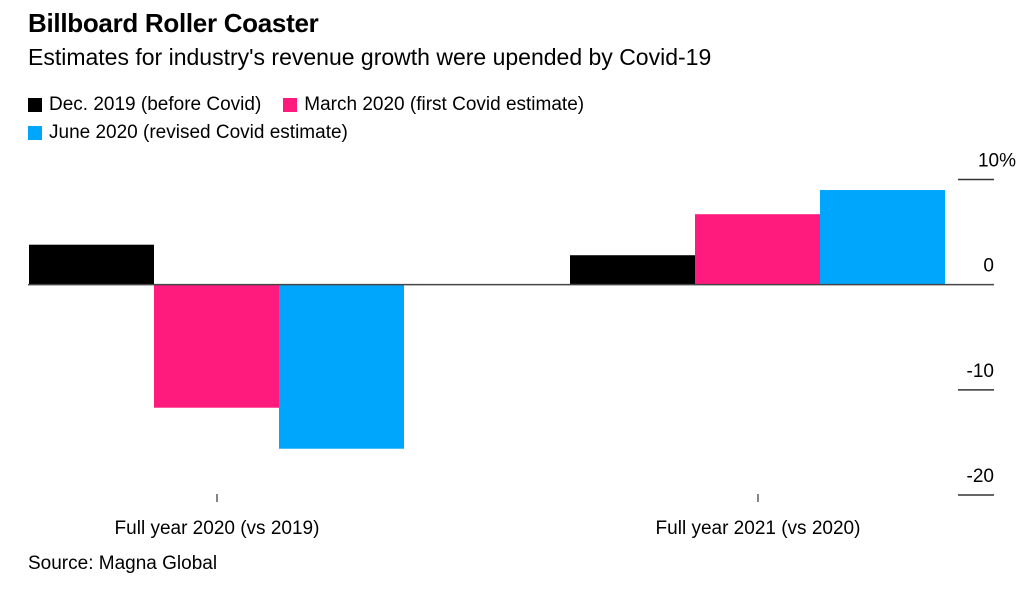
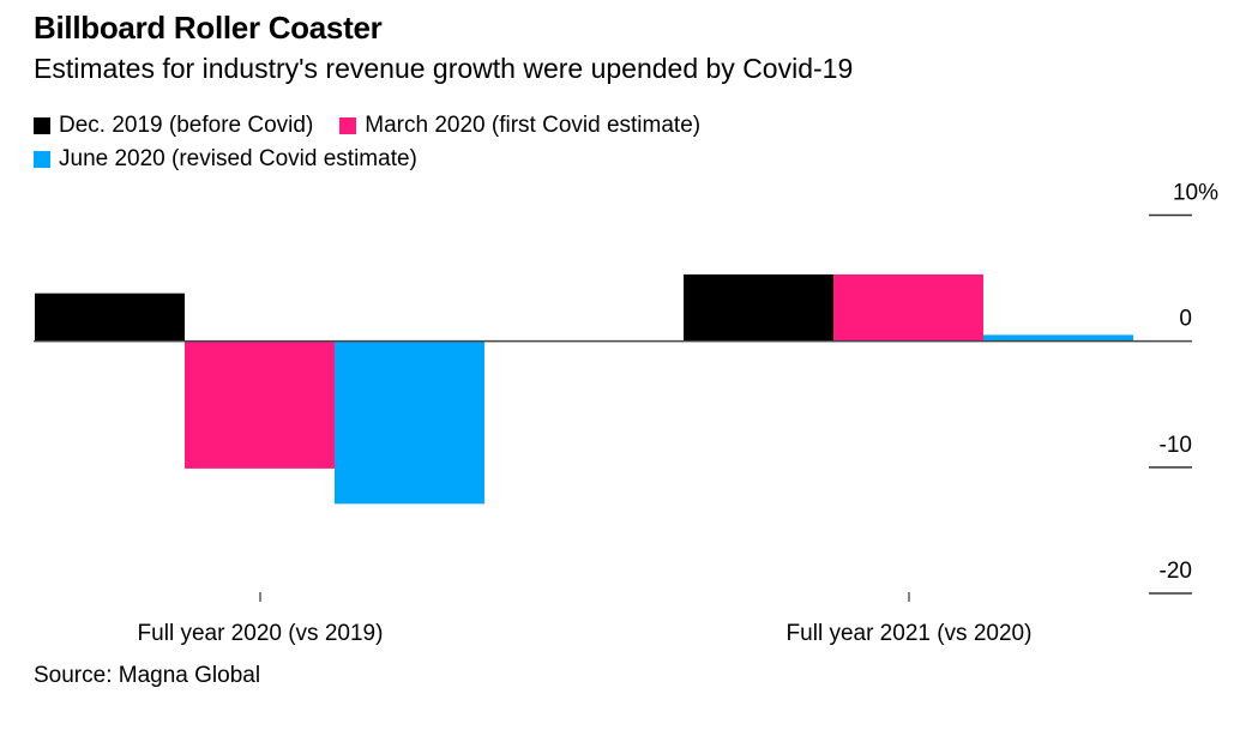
March 2020 (first Covid estimate)/Full year 2020 (vs 2019): -11.7 -> -10.1
June 2020 (revised Covid estimate)/Full year 2020 (vs 2019): -15.6 -> -12.9
Dec. 2019 (before Covid)/Full year 2021 (vs 2020): 2.8 -> 5.3
March 2020 (first Covid estimate)/Full year 2021 (vs 2020): 6.7 -> 5.3
June 2020 (revised Covid estimate)/Full year 2021 (vs 2020): 9.0 -> 0.5
